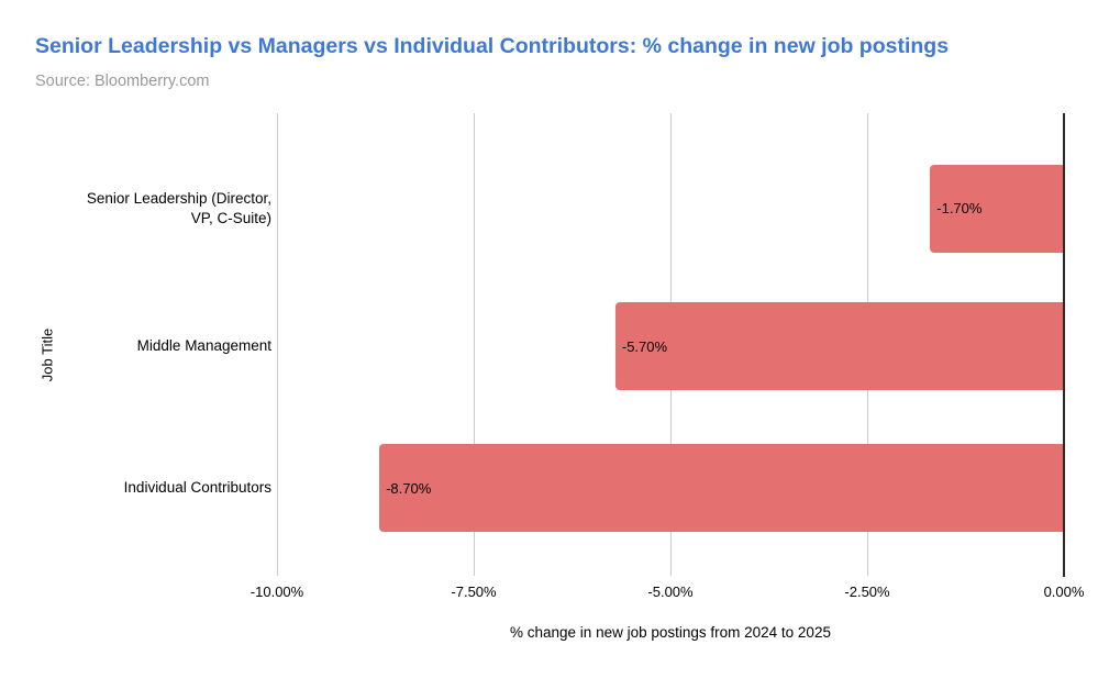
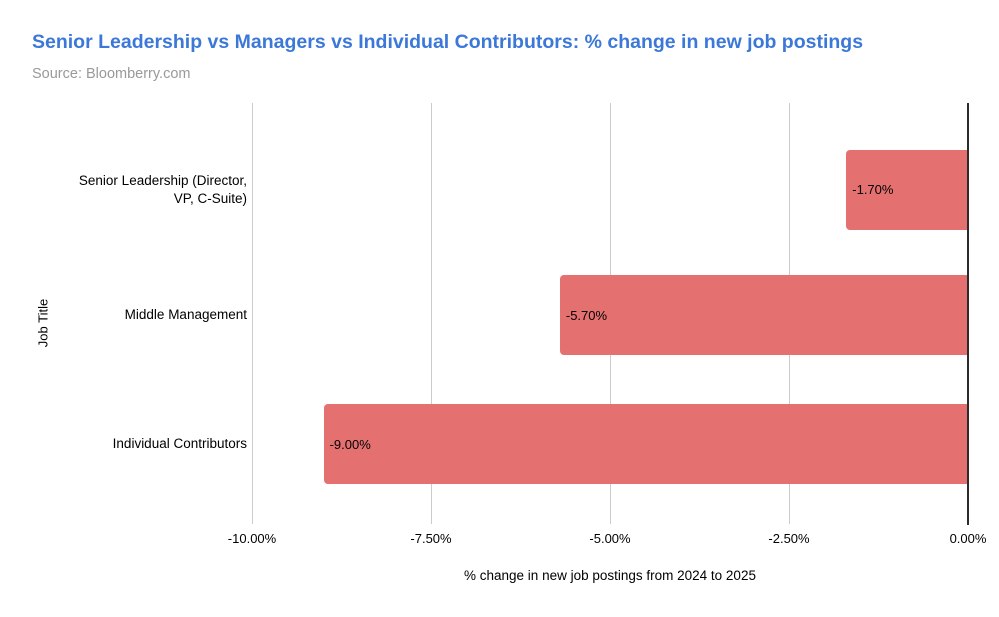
Individual Contributors: -8.70% -> -9.00%
